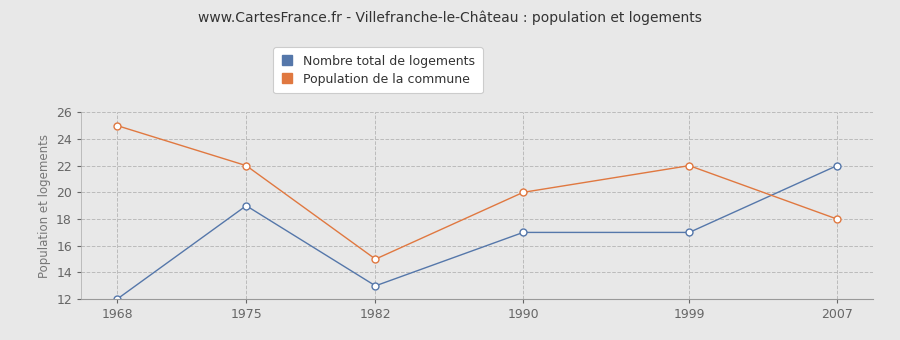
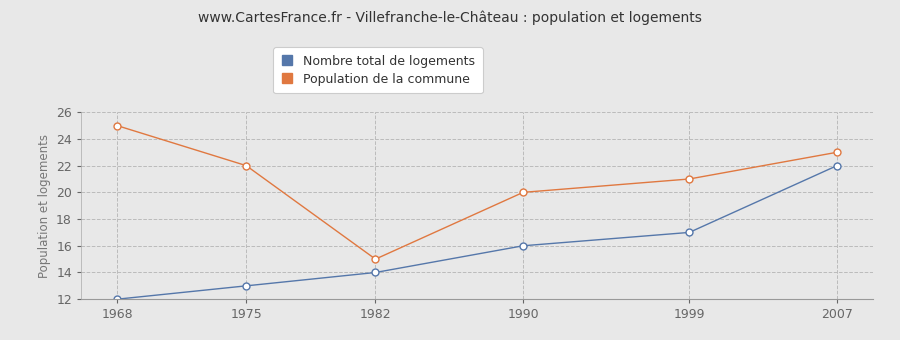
Nombre total de logements/1975: 19 -> 13
Nombre total de logements/1982: 13 -> 14
Nombre total de logements/1990: 17 -> 16
Population de la commune/1999: 22 -> 21
Population de la commune/2007: 18 -> 23
